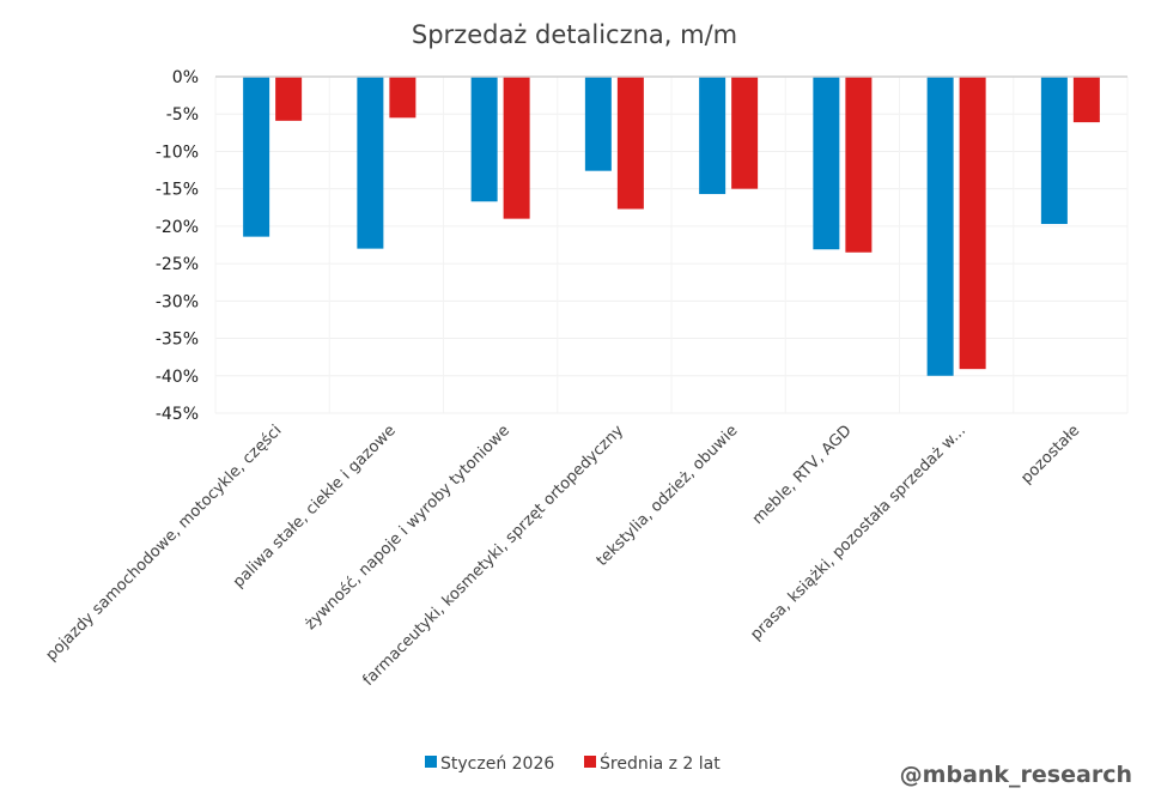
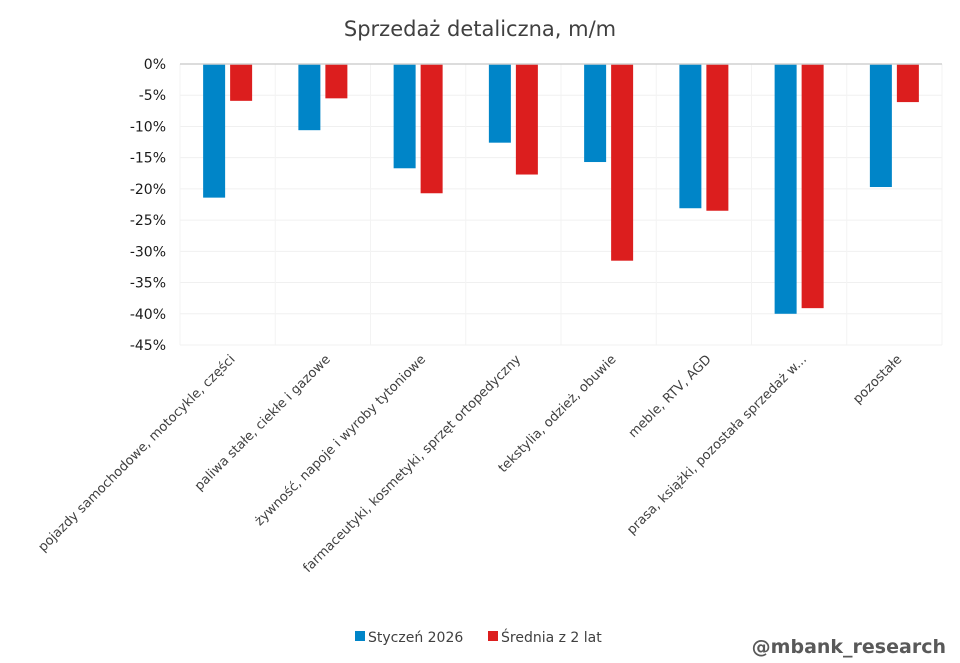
Styczeń 2026/paliwa stałe, ciekłe i gazowe: -23% -> -11%
Średnia z 2 lat/żywność, napoje i wyroby tytoniowe: -19% -> -21%
Średnia z 2 lat/tekstylia, odzież, obuwie: -15% -> -32%
